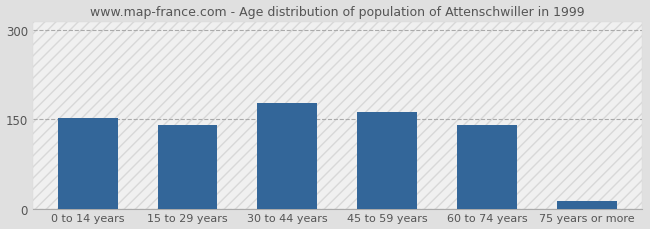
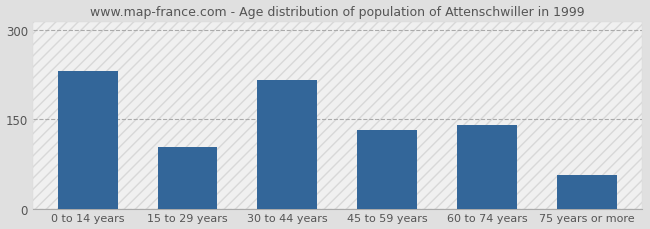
0 to 14 years: 152 -> 232
15 to 29 years: 140 -> 104
30 to 44 years: 178 -> 216
45 to 59 years: 162 -> 132
75 years or more: 13 -> 56
